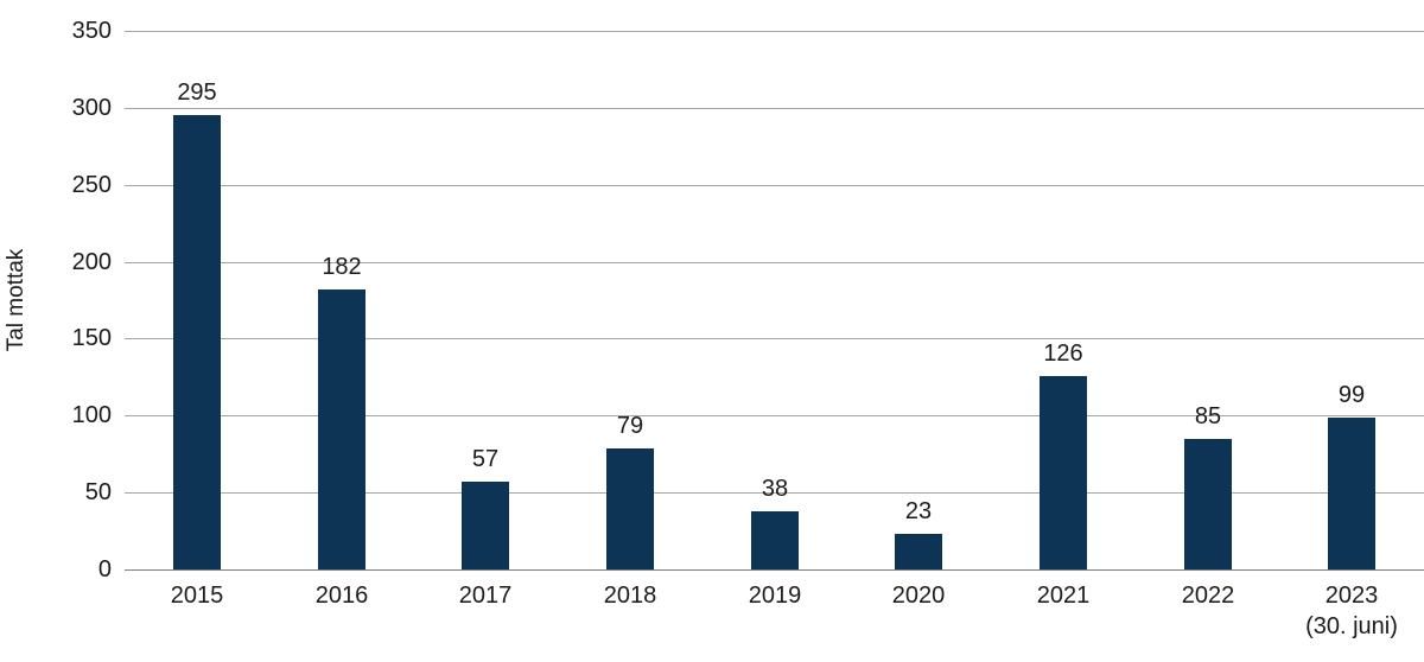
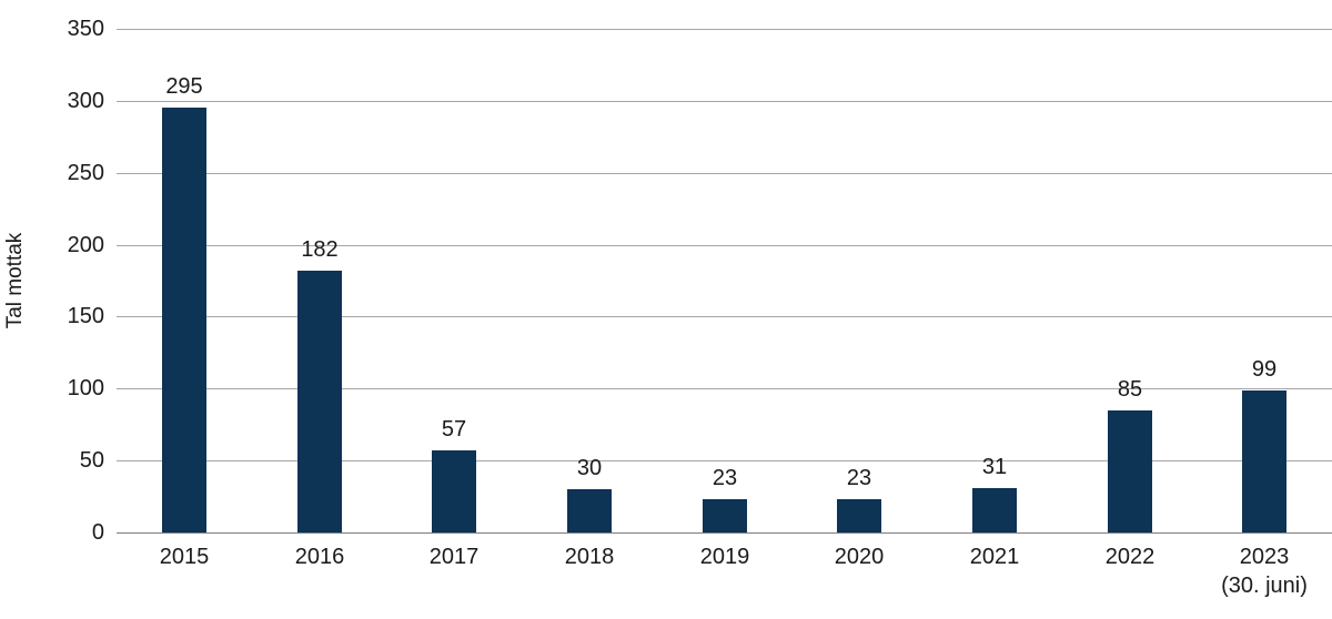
2018: 79 -> 30
2019: 38 -> 23
2021: 126 -> 31
